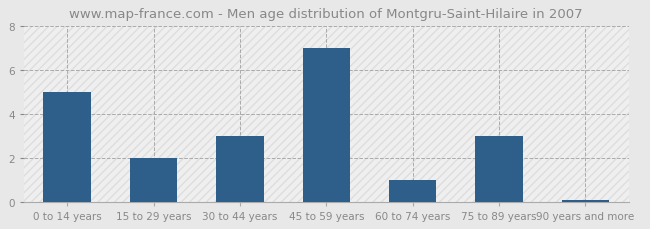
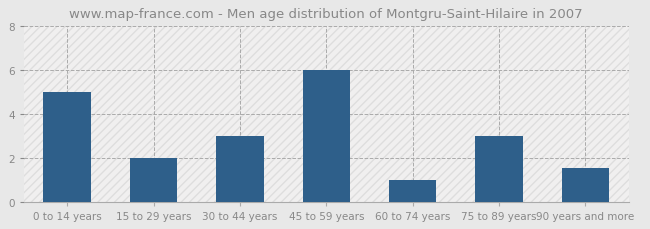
45 to 59 years: 7.00 -> 6.00
90 years and more: 0.07 -> 1.55
